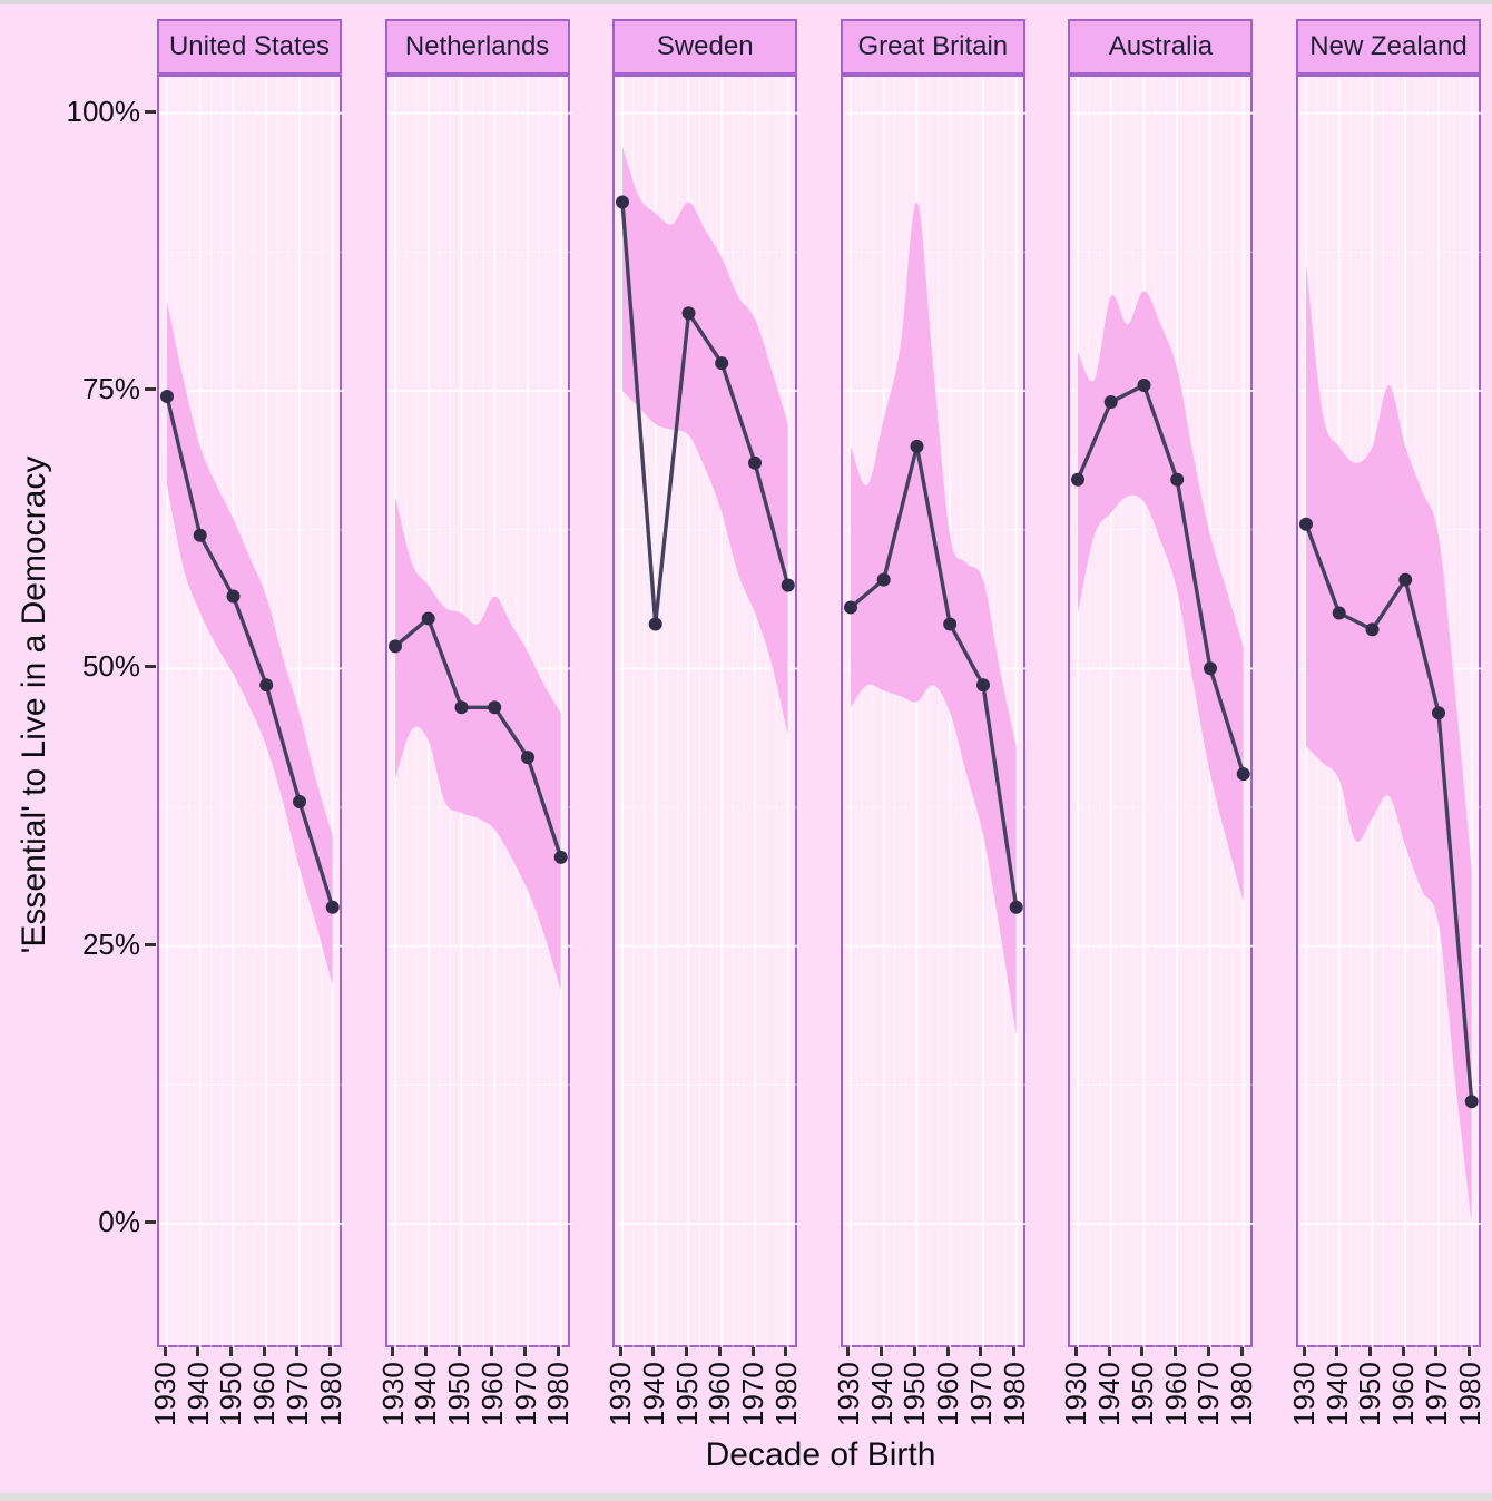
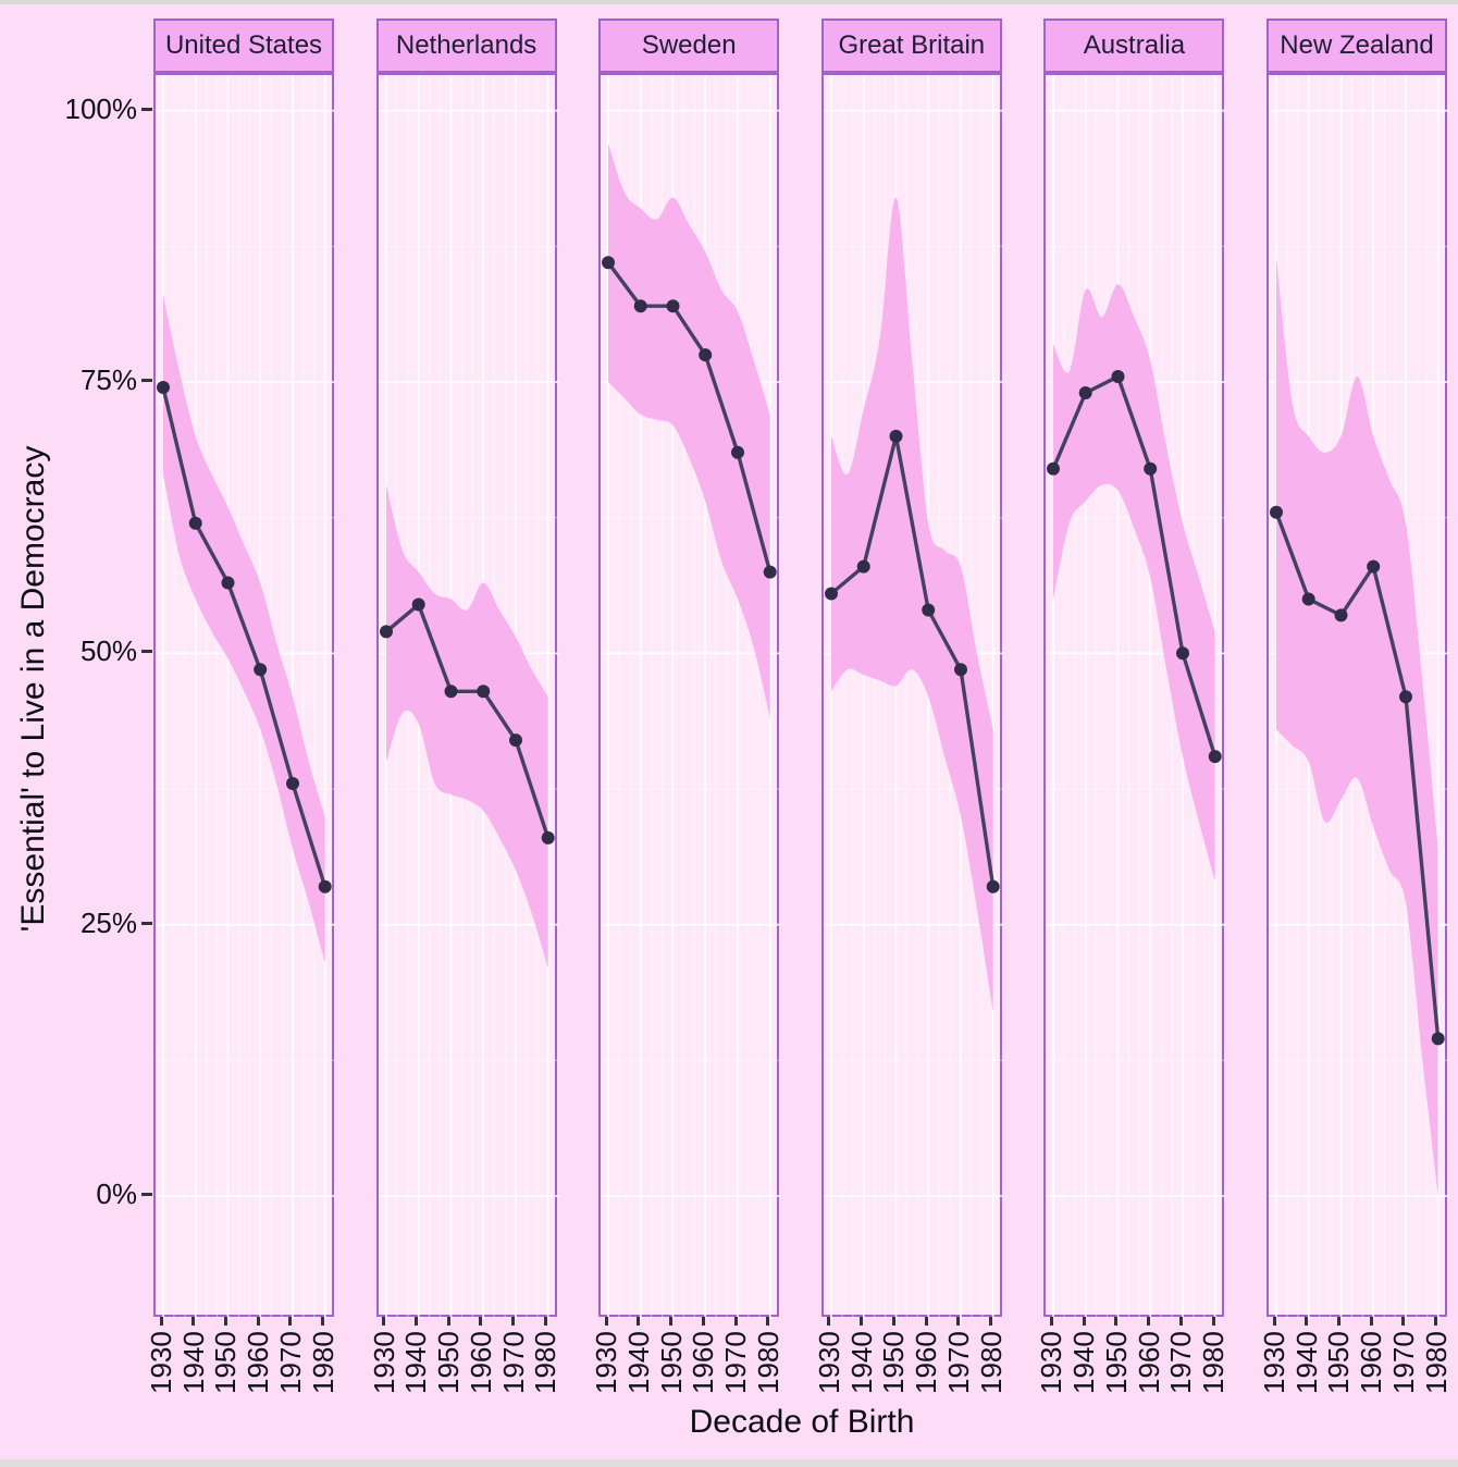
Sweden/1930: 92% -> 86%
Sweden/1940: 54% -> 82%
New Zealand/1980: 11% -> 14%
